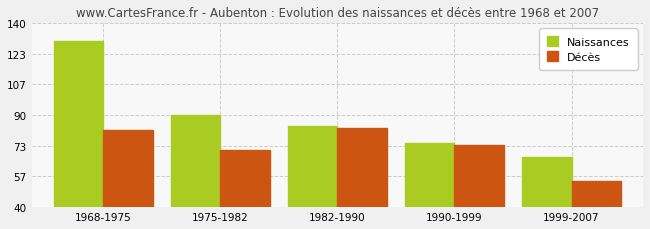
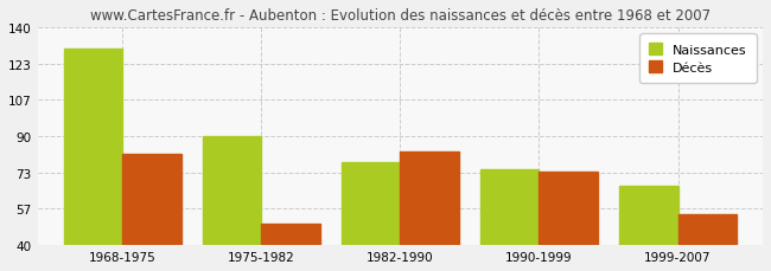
Décès/1975-1982: 71 -> 50
Naissances/1982-1990: 84 -> 78
